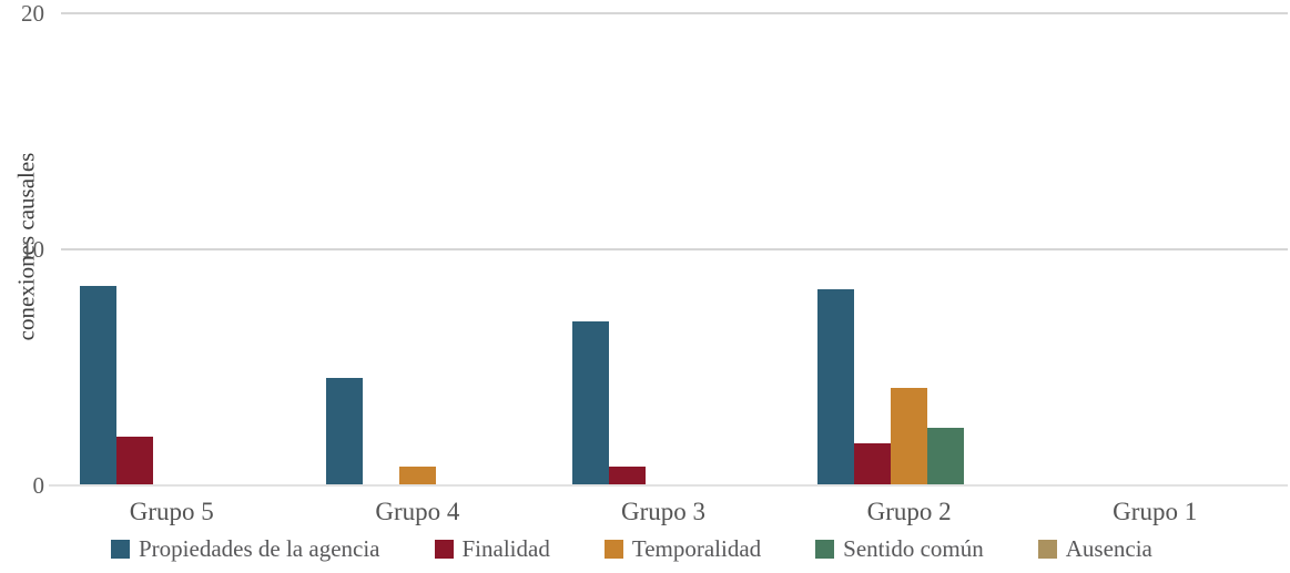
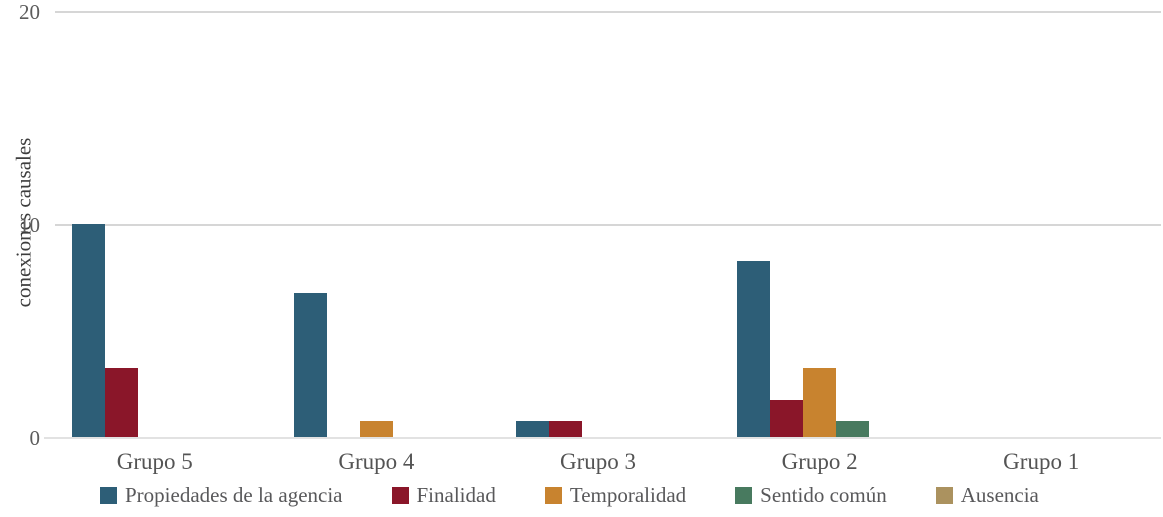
Propiedades de la agencia/Grupo 5: 8.4 -> 10.0
Finalidad/Grupo 5: 2.0 -> 3.2
Propiedades de la agencia/Grupo 4: 4.5 -> 6.8
Propiedades de la agencia/Grupo 3: 6.9 -> 0.8
Temporalidad/Grupo 2: 4.1 -> 3.2
Sentido común/Grupo 2: 2.4 -> 0.8
